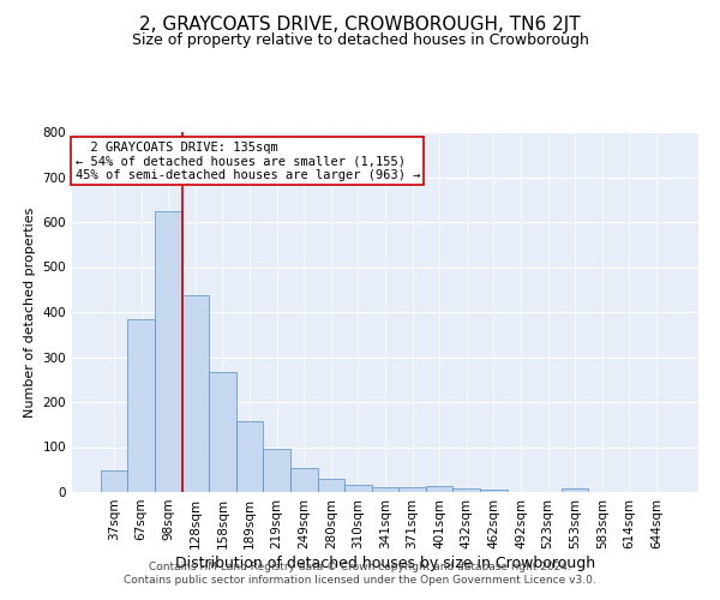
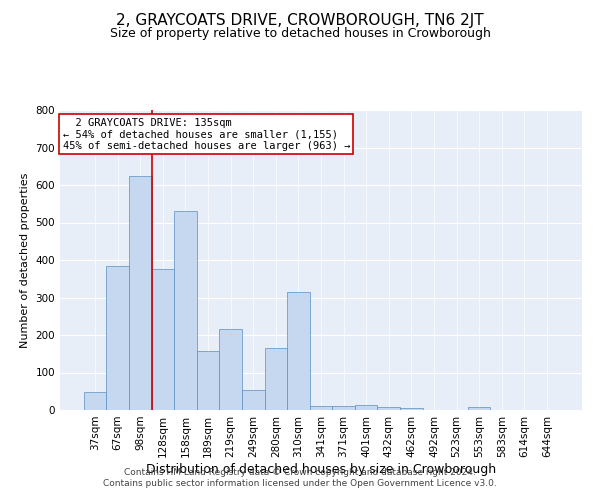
128sqm: 438 -> 375
158sqm: 268 -> 530
219sqm: 97 -> 215
280sqm: 30 -> 165
310sqm: 17 -> 315
